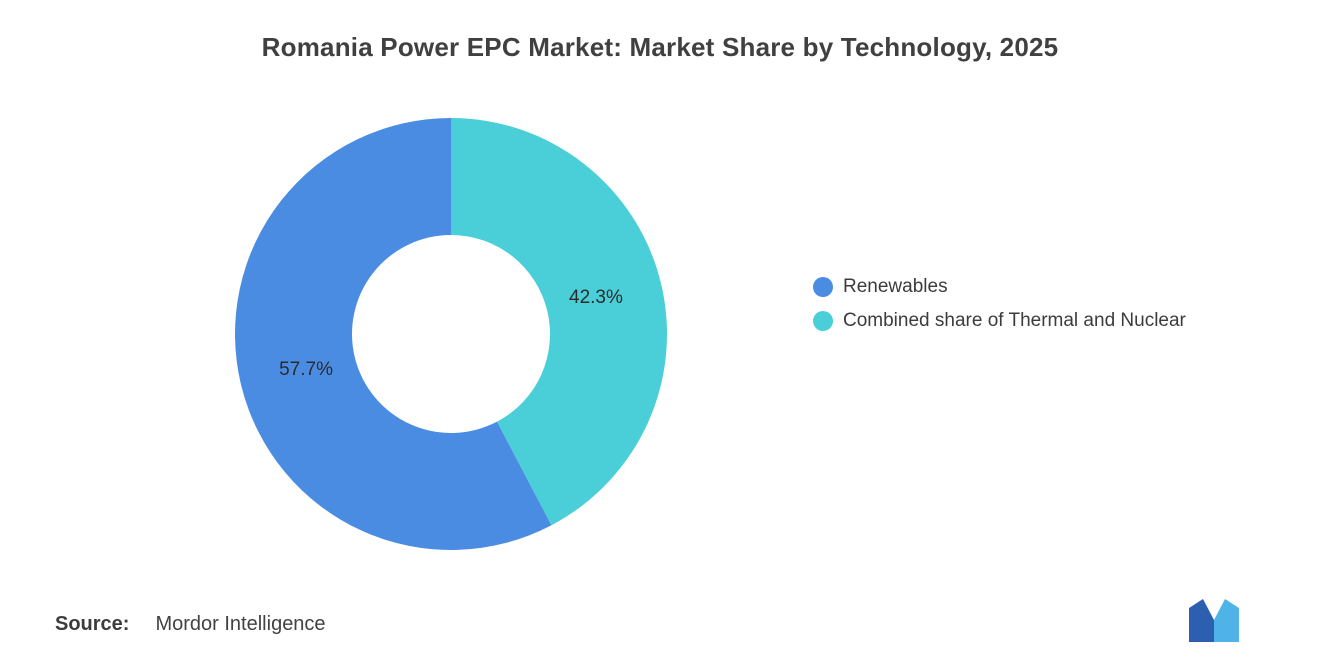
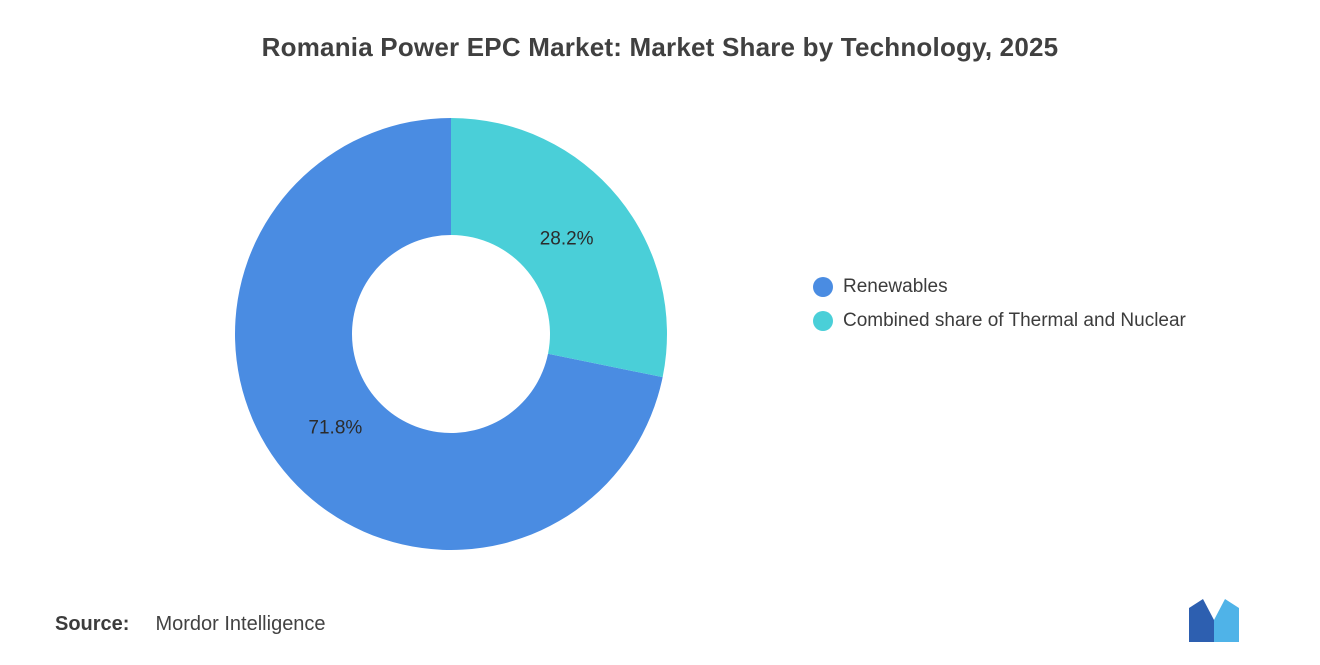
Renewables: 57.7% -> 71.8%
Combined share of Thermal and Nuclear: 42.3% -> 28.2%
